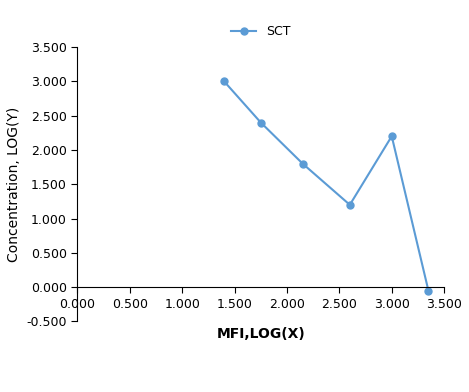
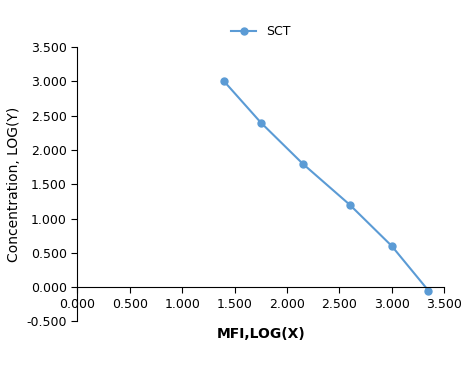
3.000: 2.20 -> 0.60
